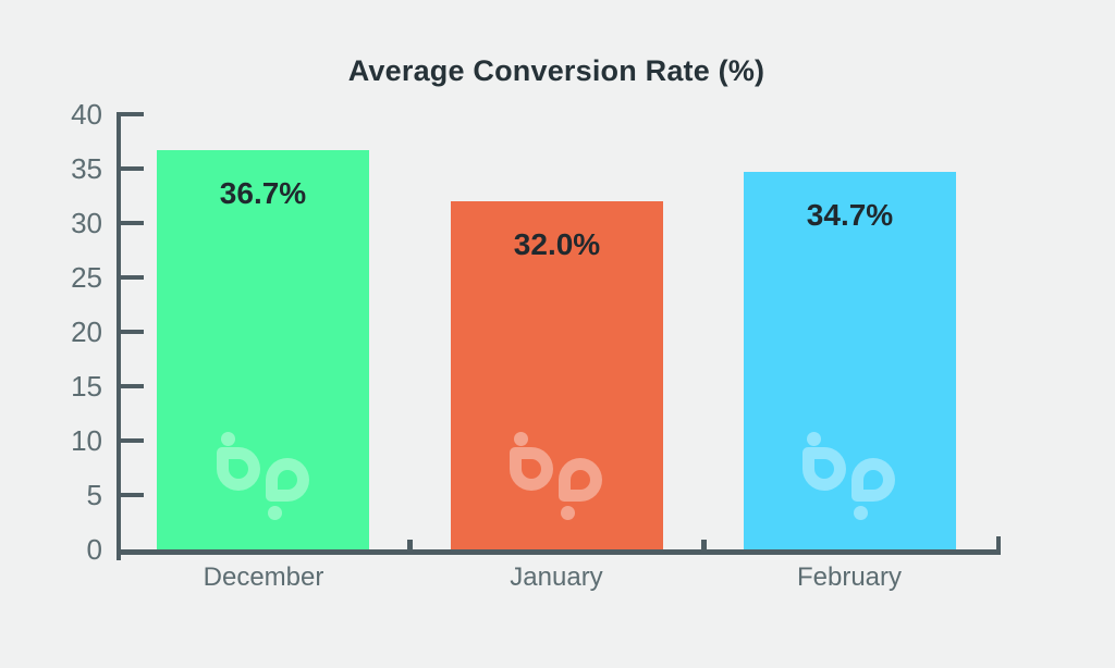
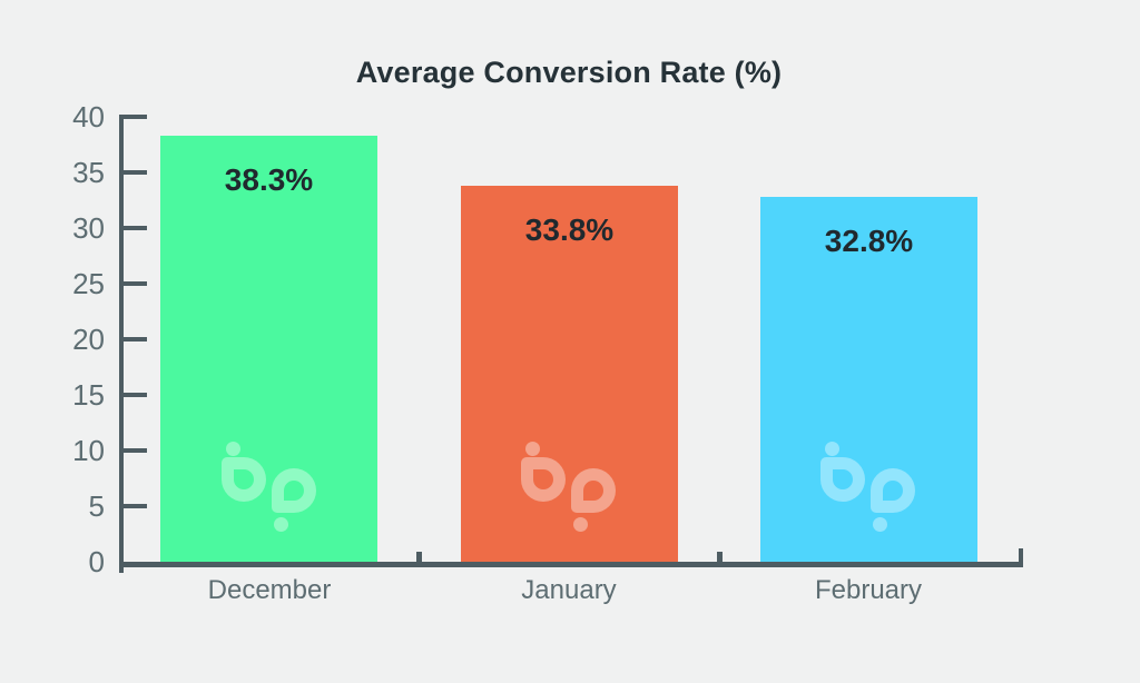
December: 36.7% -> 38.3%
January: 32.0% -> 33.8%
February: 34.7% -> 32.8%
